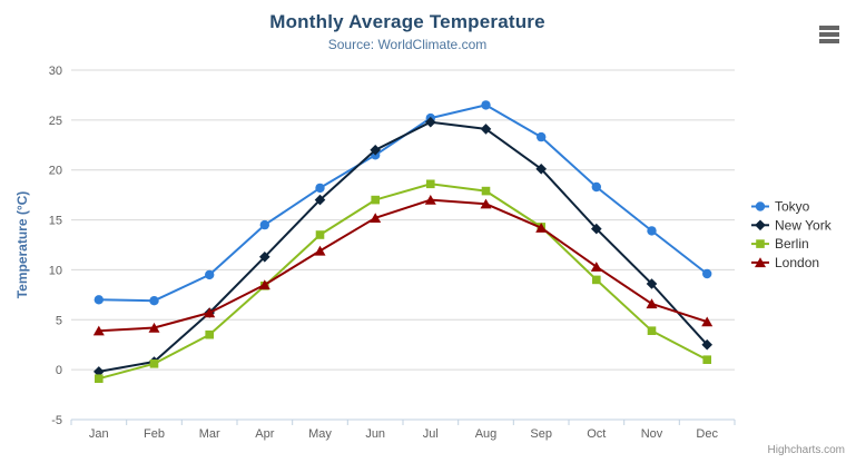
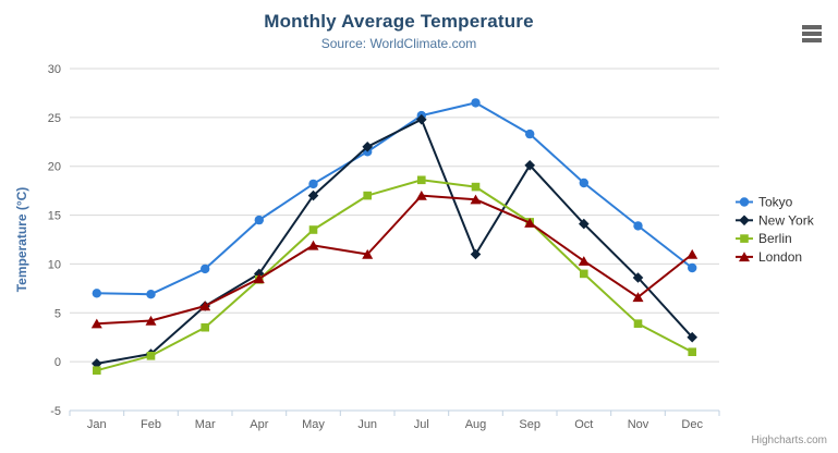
New York/Apr: 11 -> 9
London/Jun: 15 -> 11
New York/Aug: 24 -> 11
London/Dec: 5 -> 11
